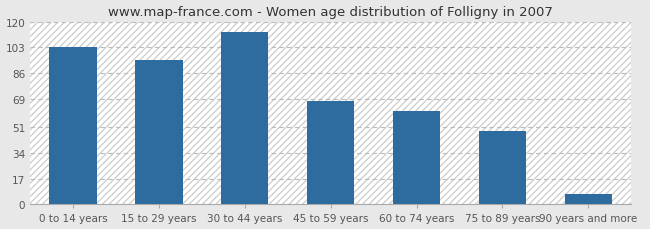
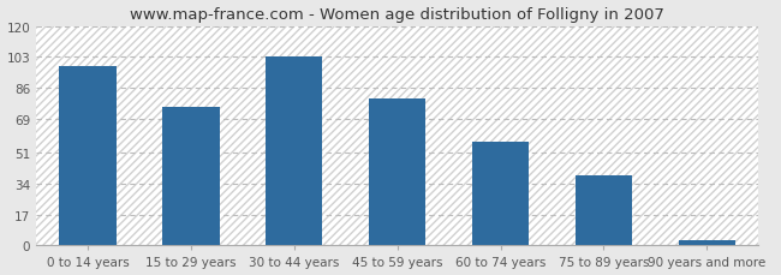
0 to 14 years: 103 -> 98
15 to 29 years: 95 -> 76
30 to 44 years: 113 -> 103
45 to 59 years: 68 -> 80
60 to 74 years: 61 -> 57
75 to 89 years: 48 -> 38
90 years and more: 7 -> 3
